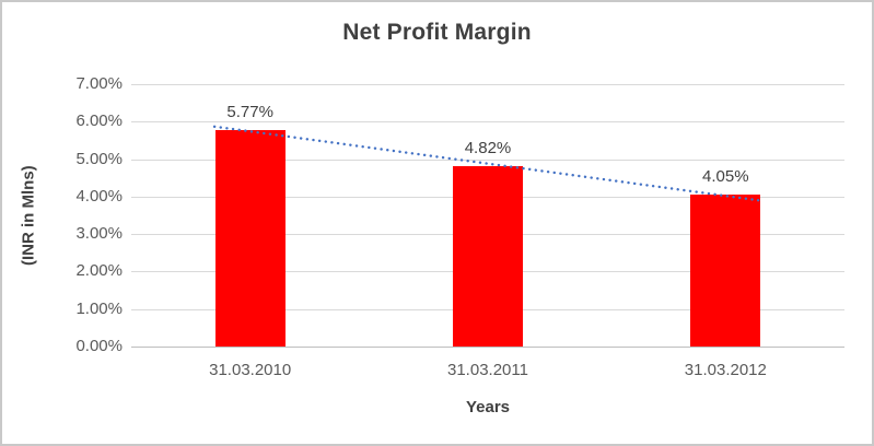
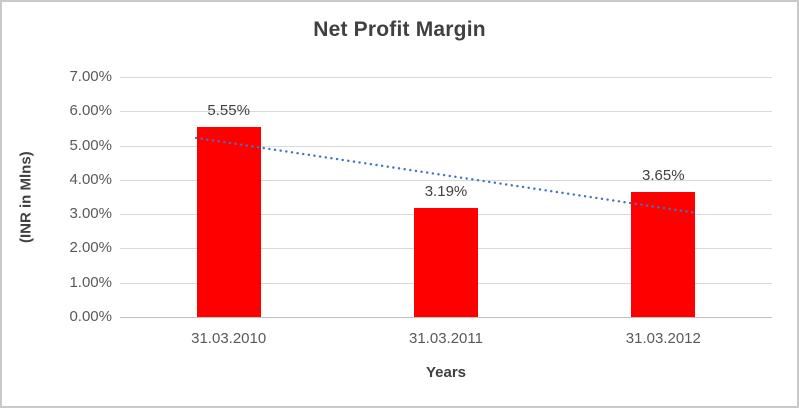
31.03.2010: 5.77% -> 5.55%
31.03.2011: 4.82% -> 3.19%
31.03.2012: 4.05% -> 3.65%
